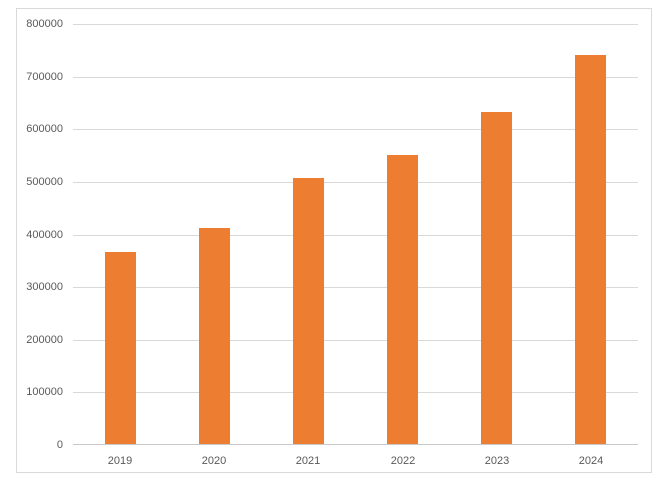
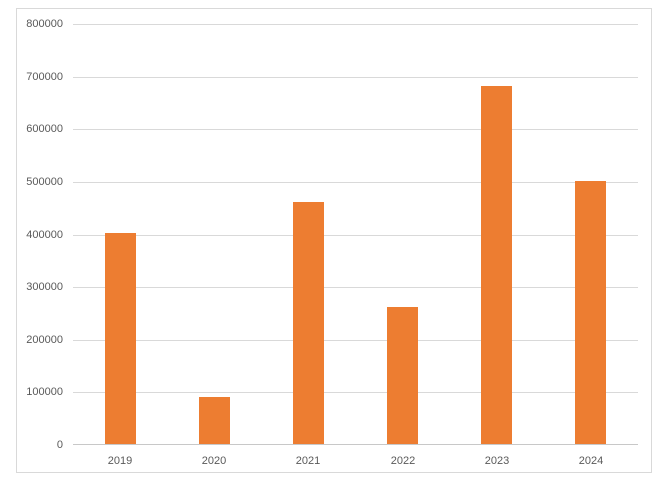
2019: 360000 -> 400000
2020: 410000 -> 90000
2021: 500000 -> 460000
2022: 550000 -> 260000
2023: 630000 -> 680000
2024: 740000 -> 500000
